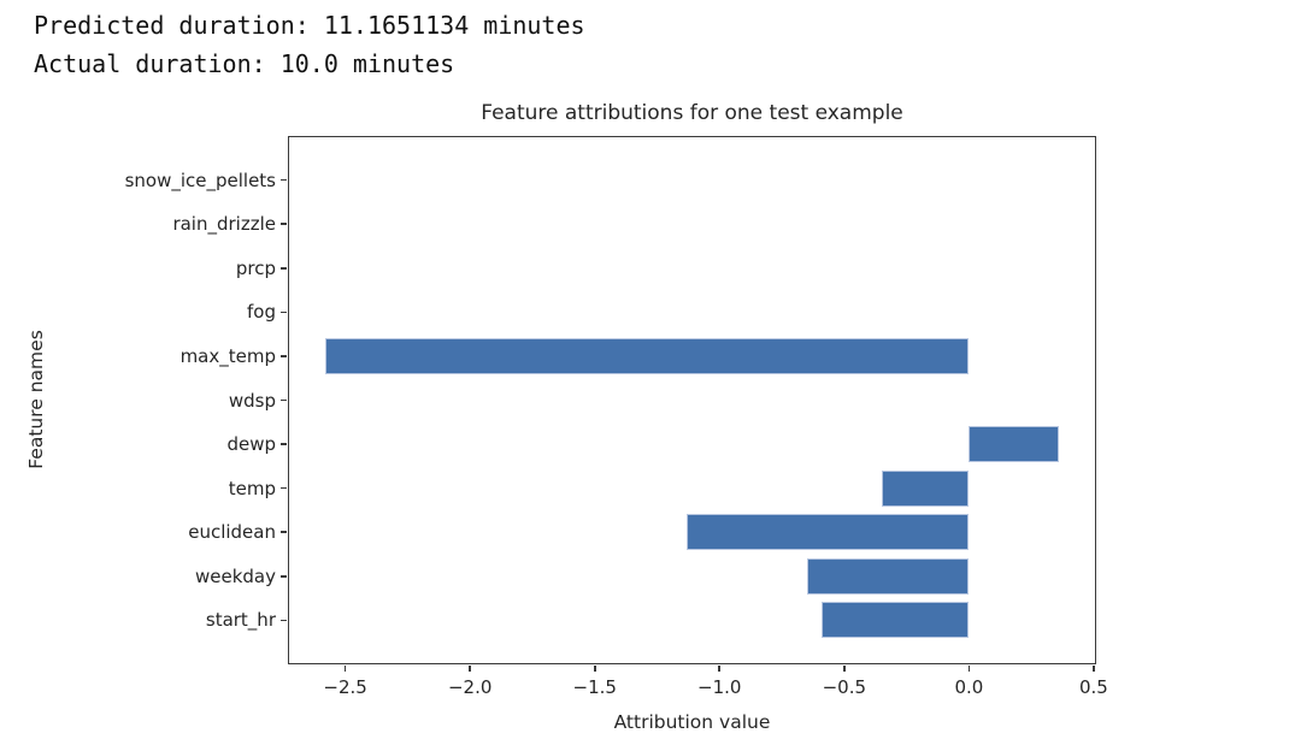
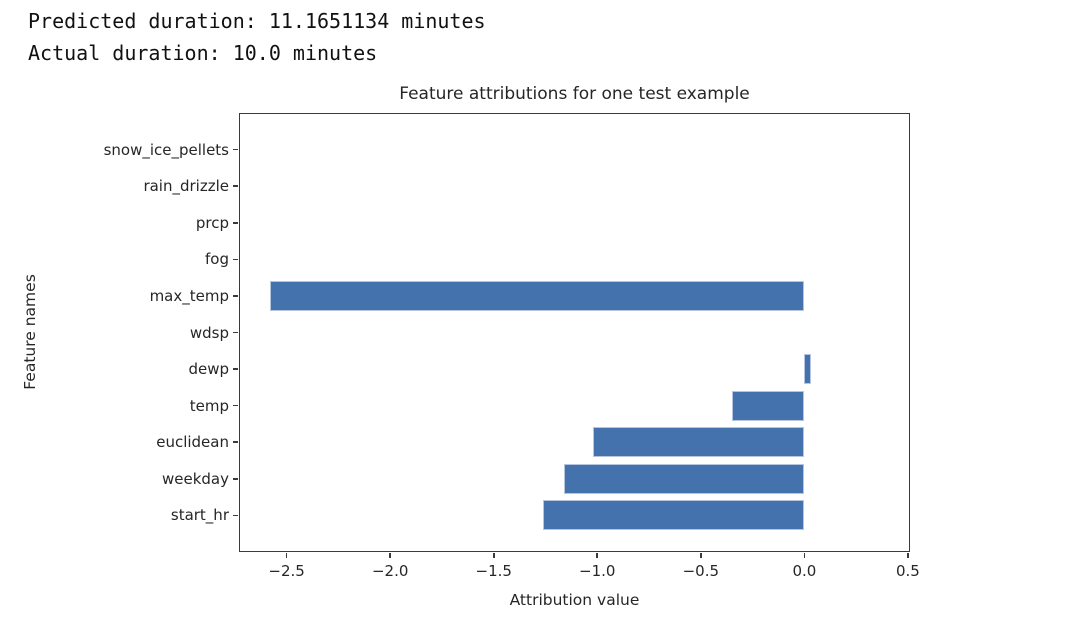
dewp: 0.36 -> 0.03
euclidean: -1.13 -> -1.02
weekday: -0.65 -> -1.16
start_hr: -0.59 -> -1.26
